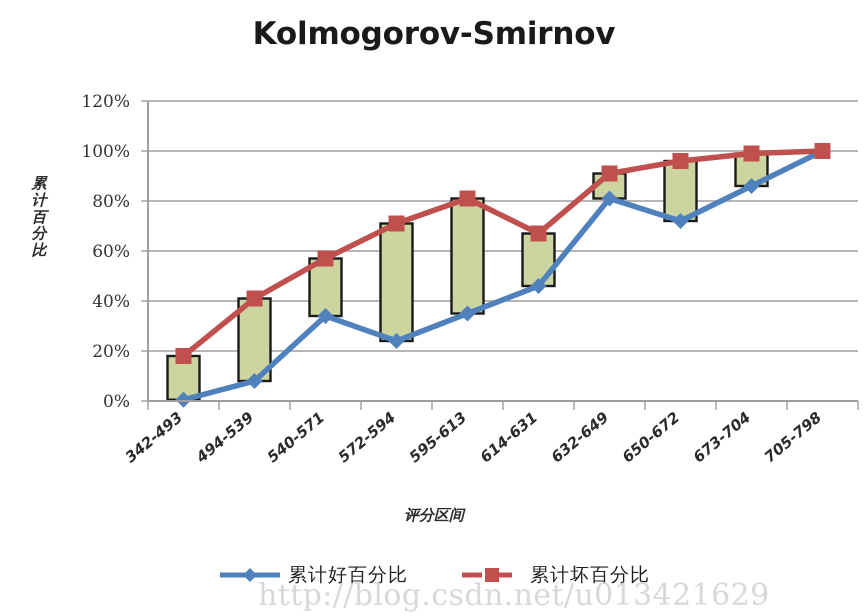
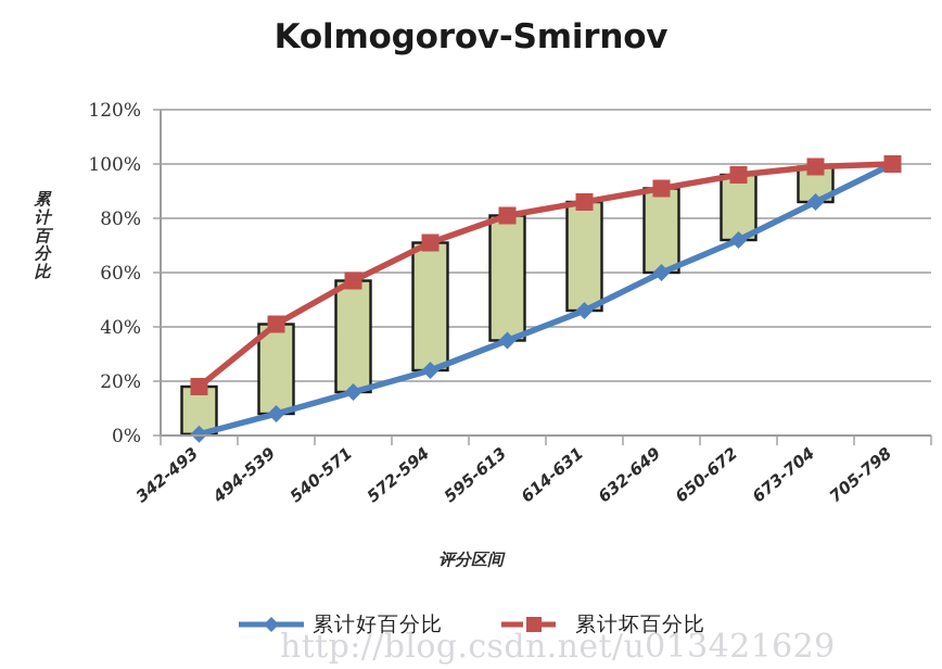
累计好百分比/540-571: 34% -> 16%
累计坏百分比/614-631: 67% -> 86%
累计好百分比/632-649: 81% -> 60%
